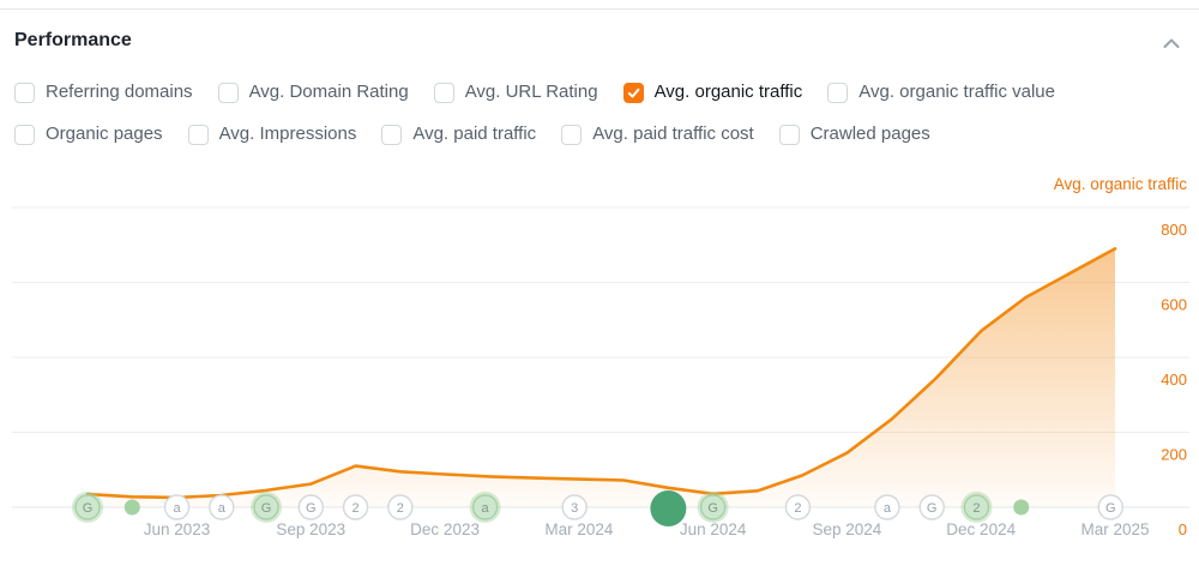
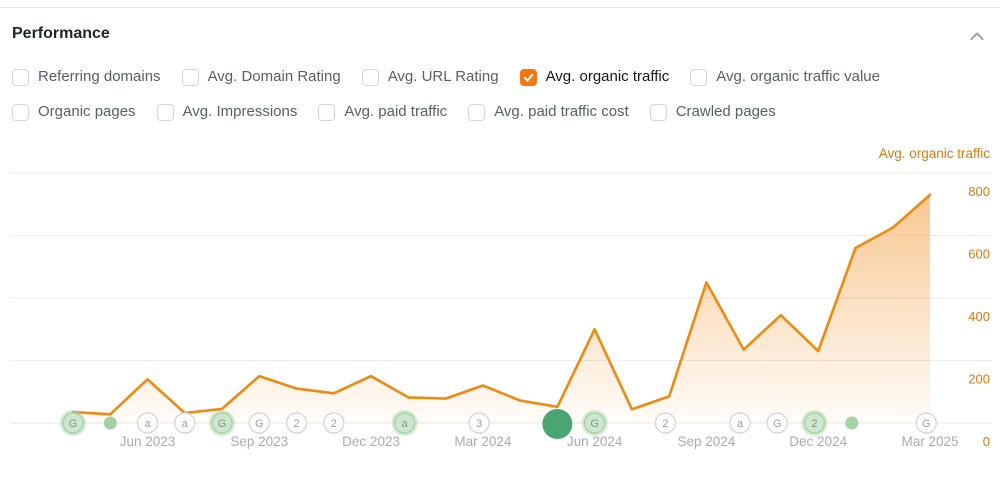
Jun 2023: 30 -> 140
Sep 2023: 60 -> 150
Dec 2023: 90 -> 150
Mar 2024: 80 -> 120
Jun 2024: 40 -> 300
Sep 2024: 140 -> 450
Dec 2024: 470 -> 230
Mar 2025: 690 -> 730
